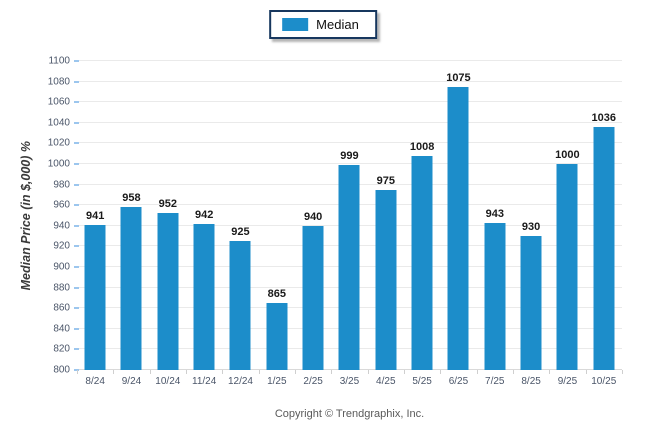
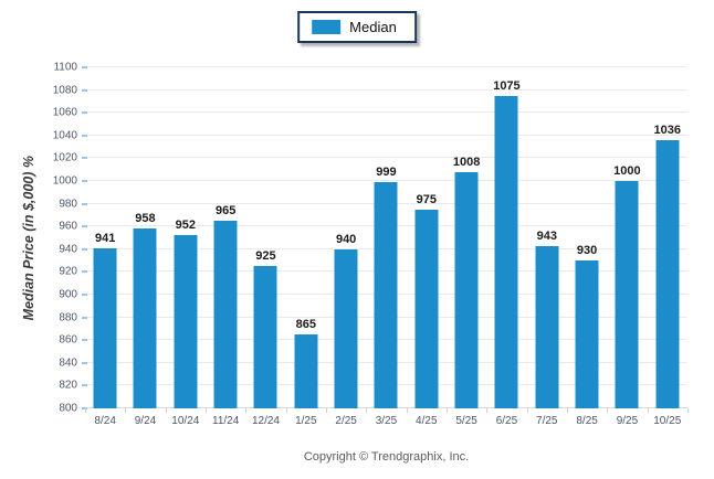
11/24: 942 -> 965
